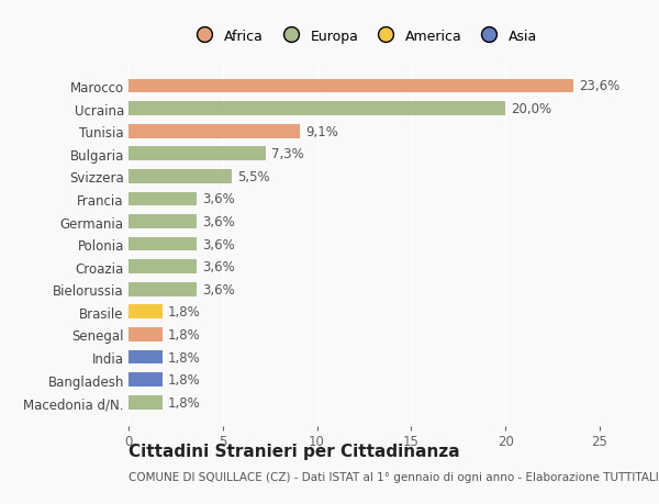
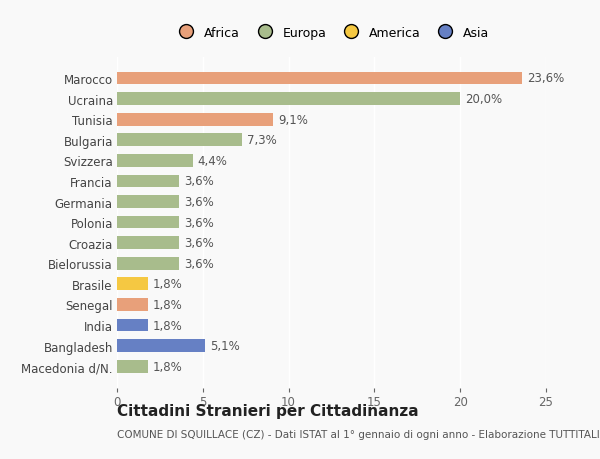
Svizzera: 5,5% -> 4,4%
Bangladesh: 1,8% -> 5,1%
